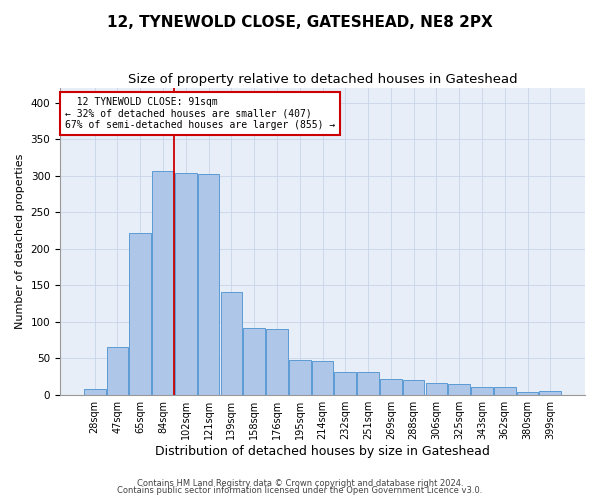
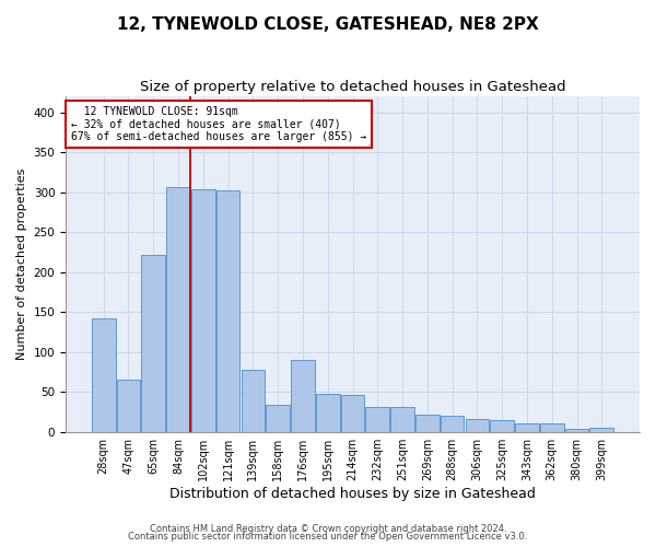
28sqm: 8 -> 142
139sqm: 140 -> 78
158sqm: 91 -> 34
